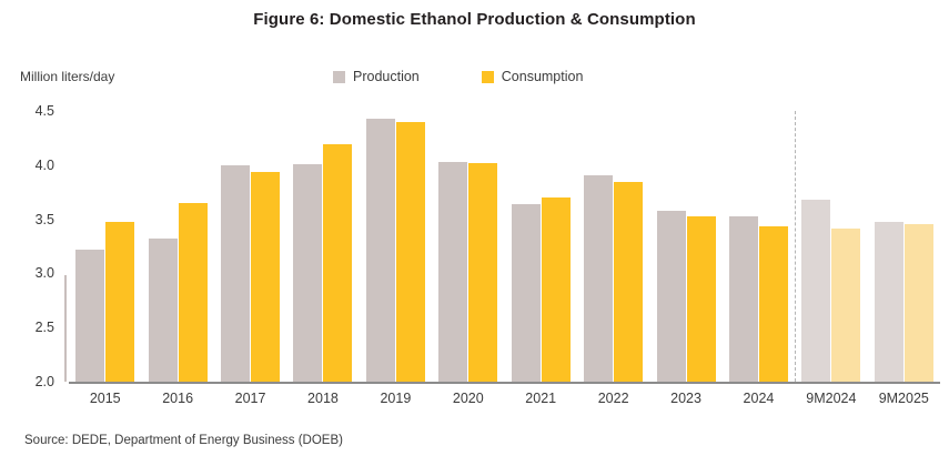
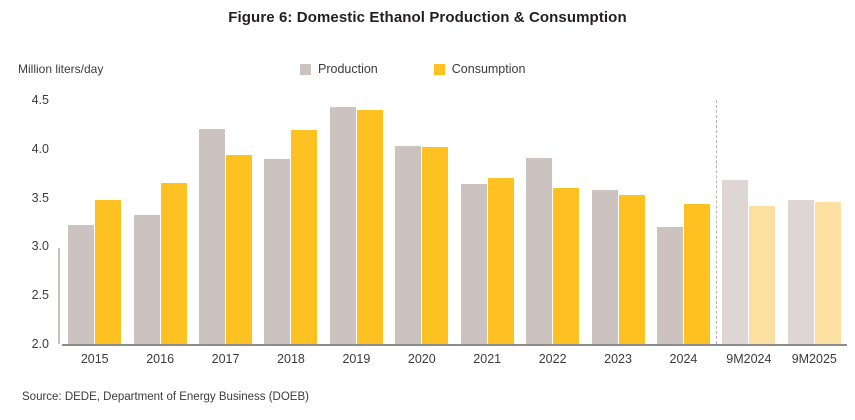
Production/2017: 4.0 -> 4.2
Production/2018: 4.0 -> 3.9
Consumption/2022: 3.8 -> 3.6
Production/2024: 3.5 -> 3.2
